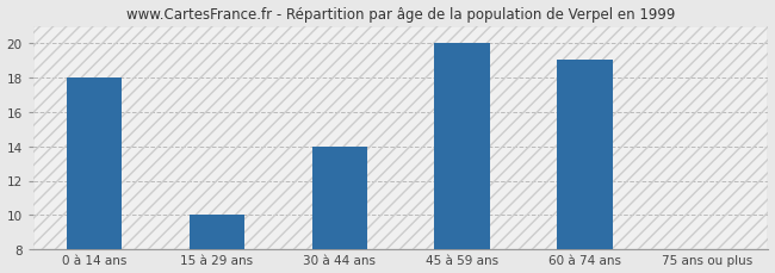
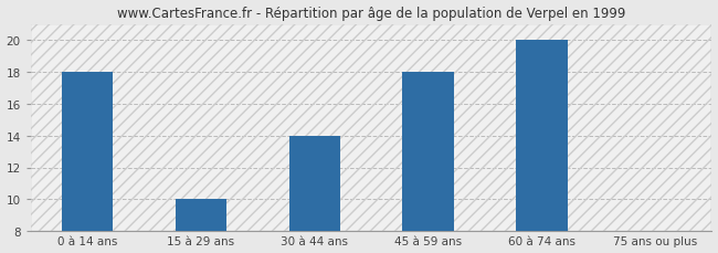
45 à 59 ans: 20 -> 18
60 à 74 ans: 19 -> 20
